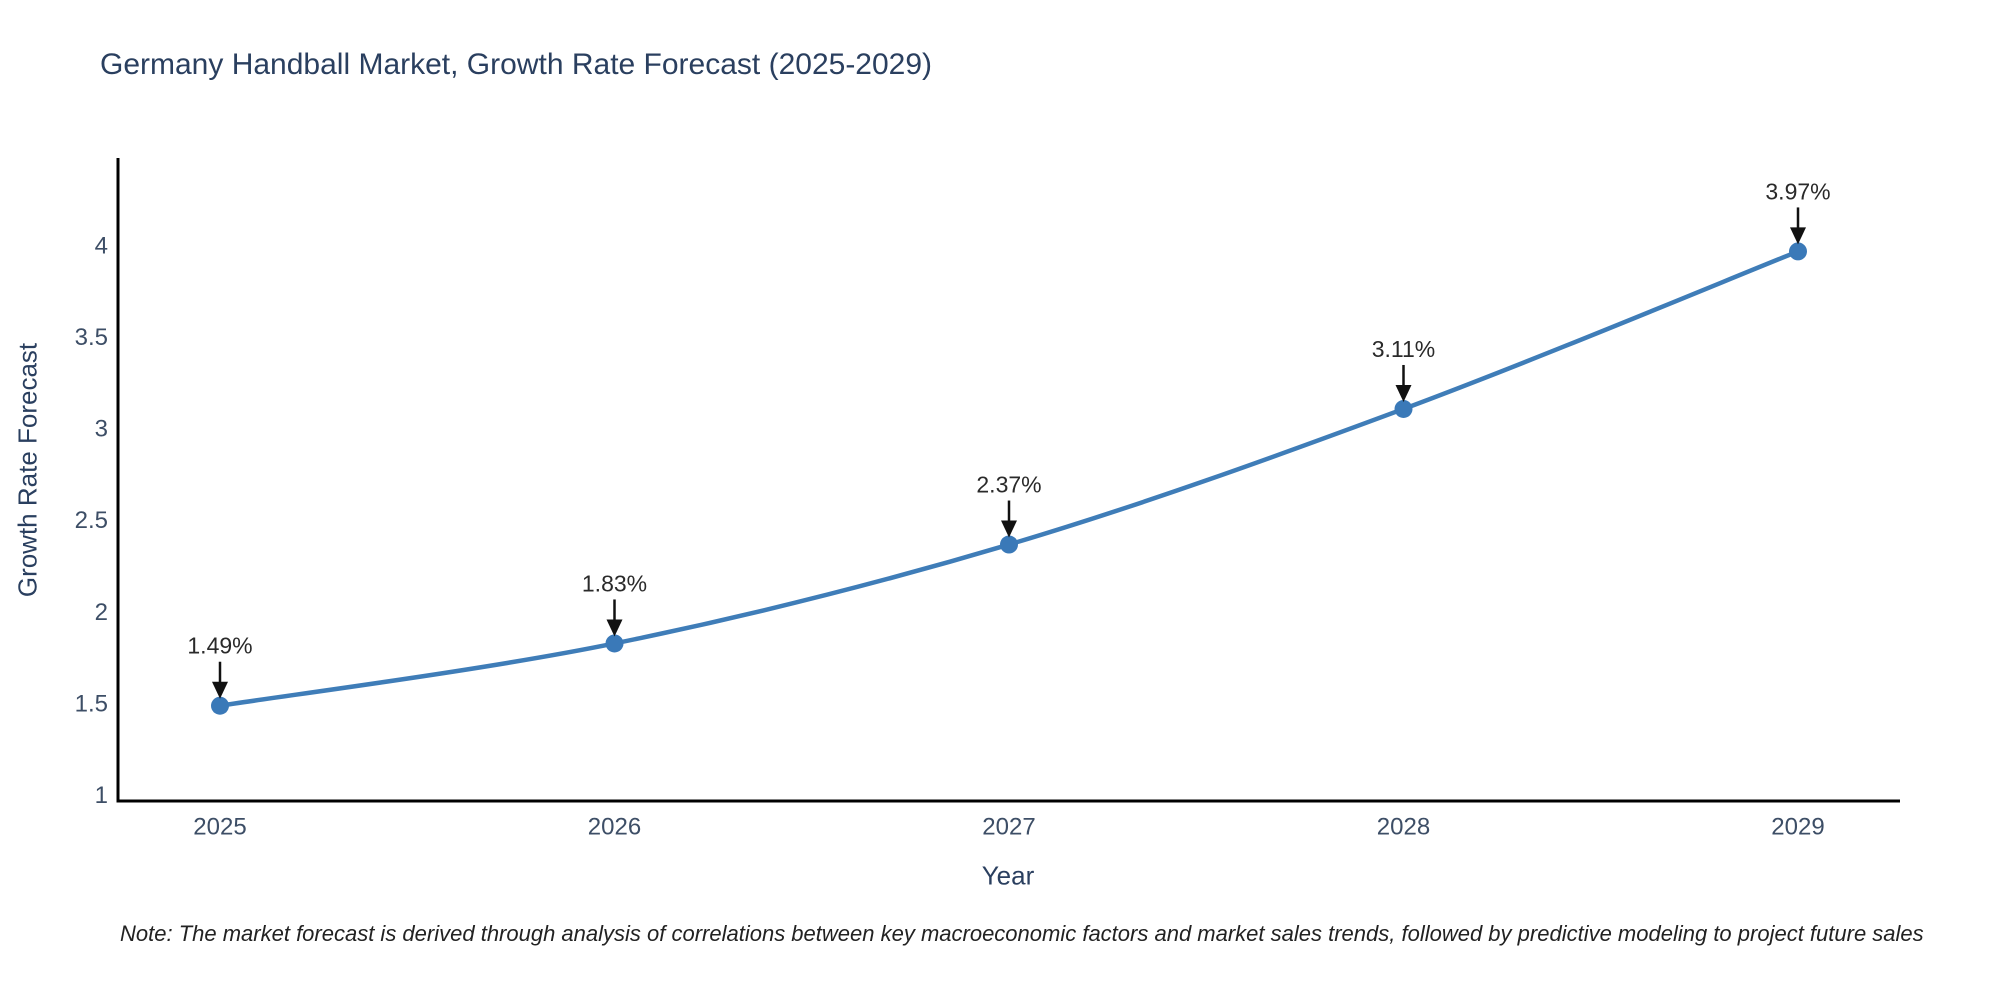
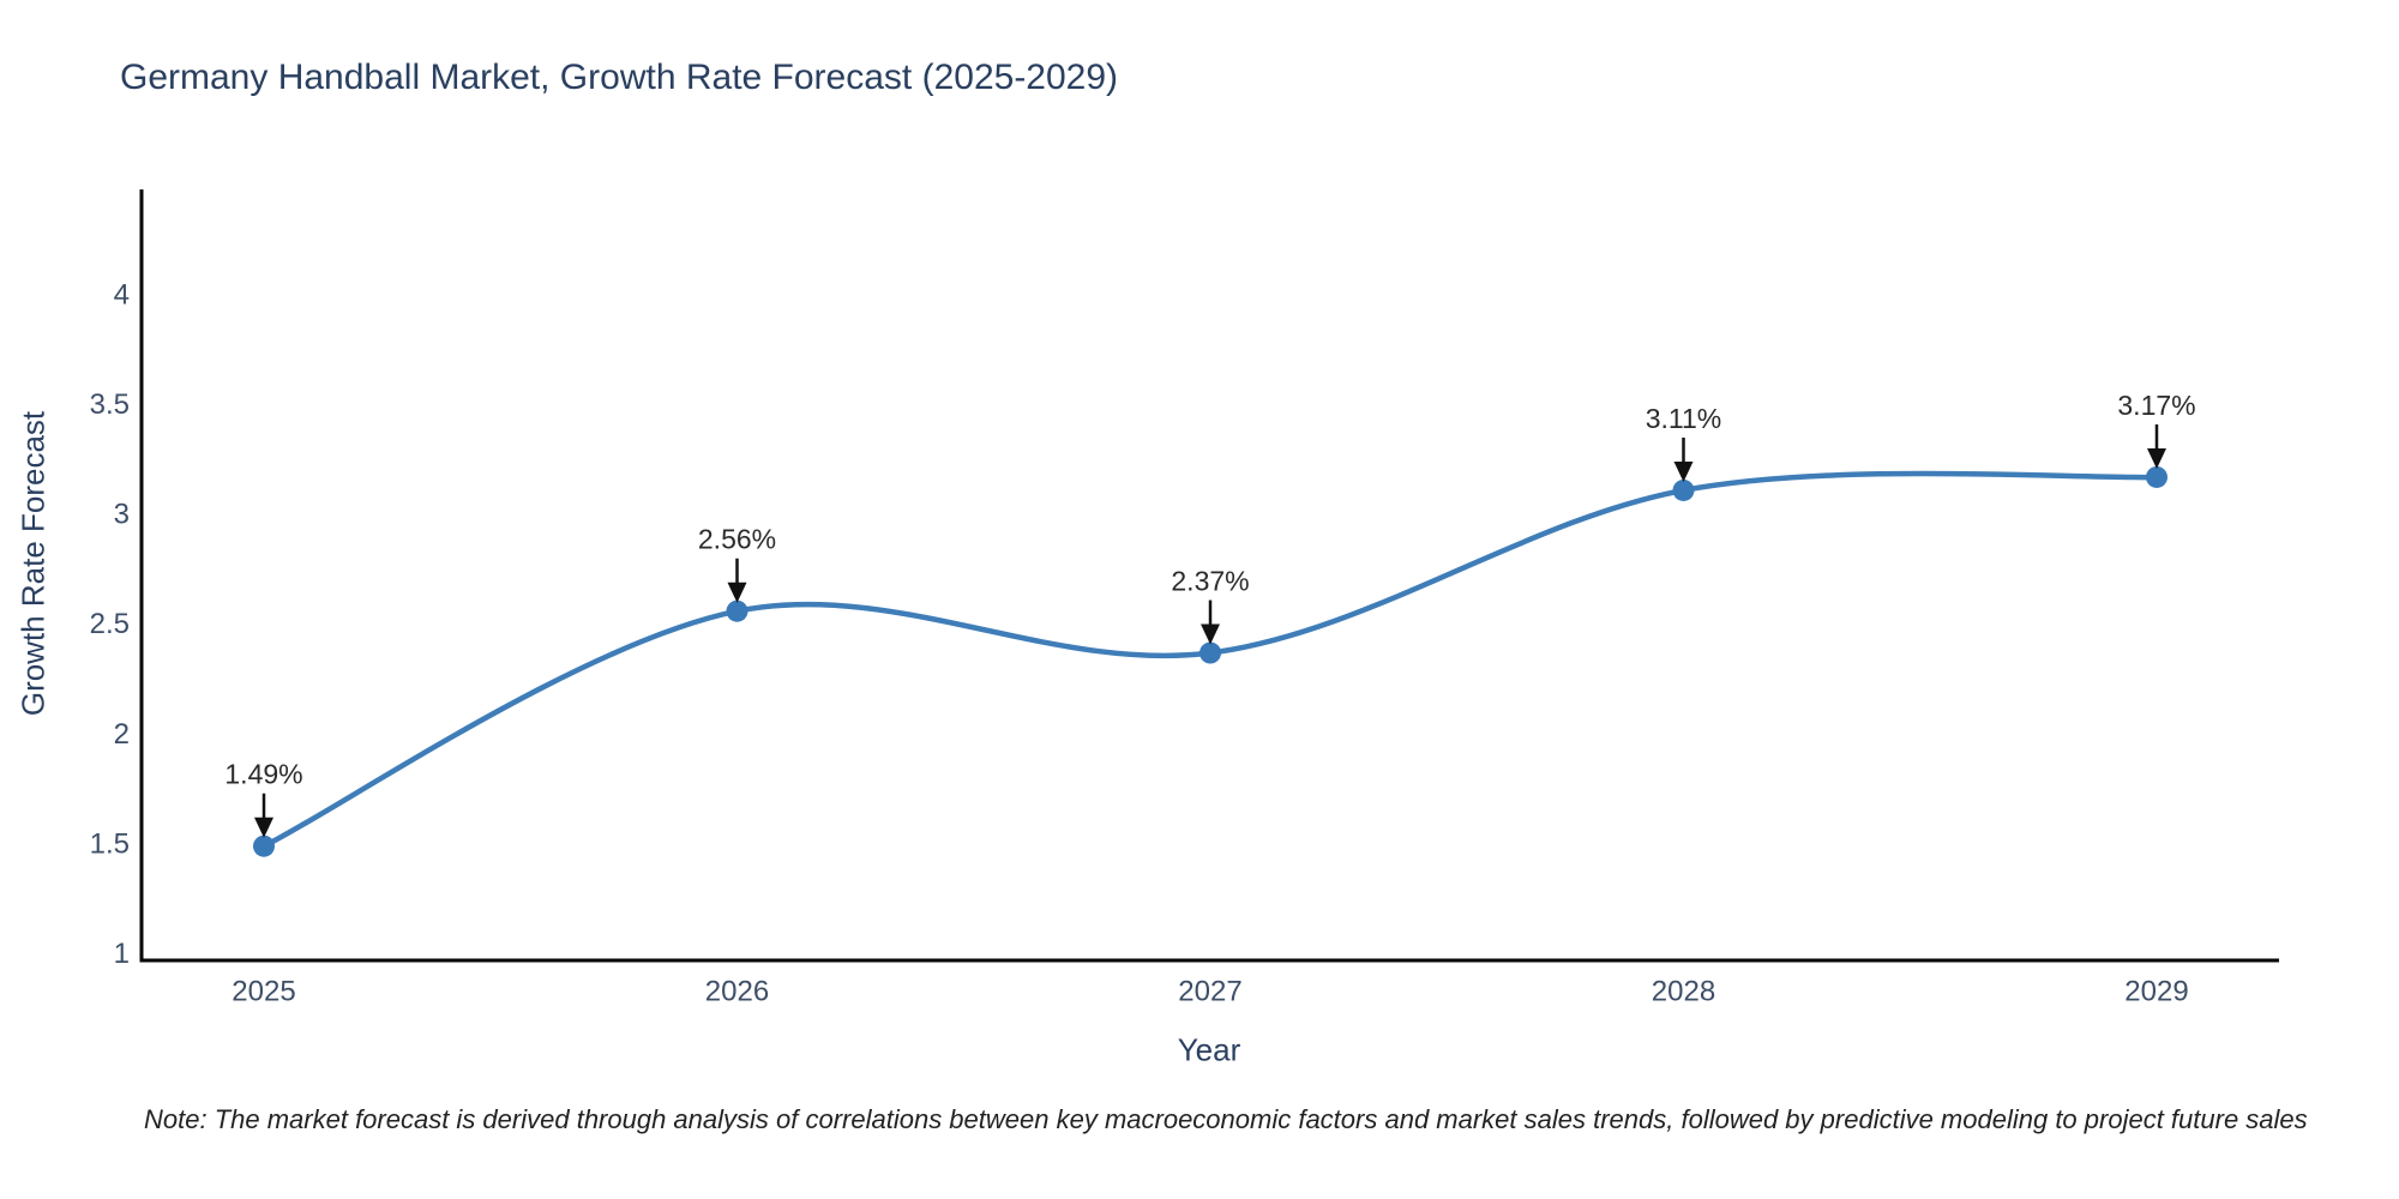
2026: 1.83% -> 2.56%
2029: 3.97% -> 3.17%
